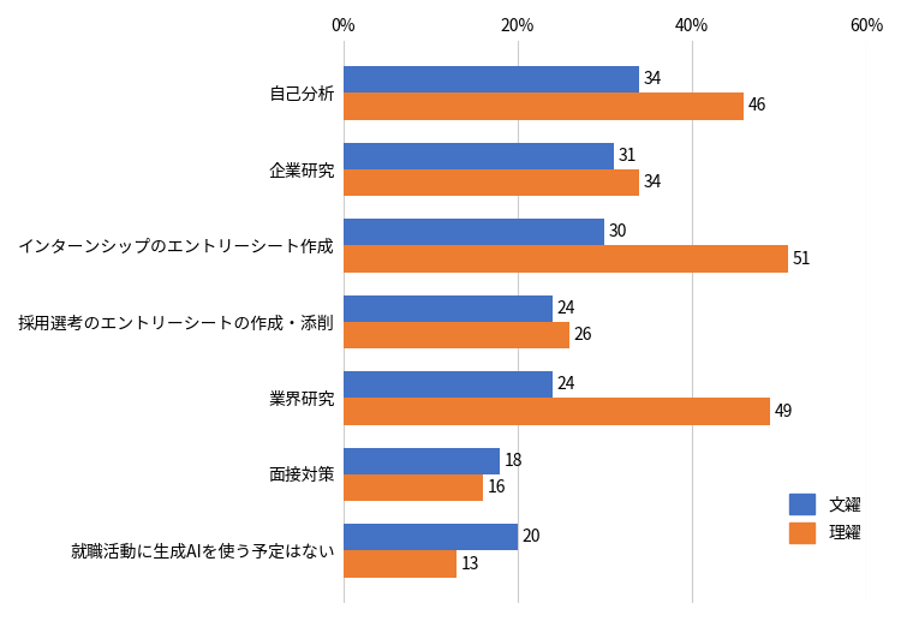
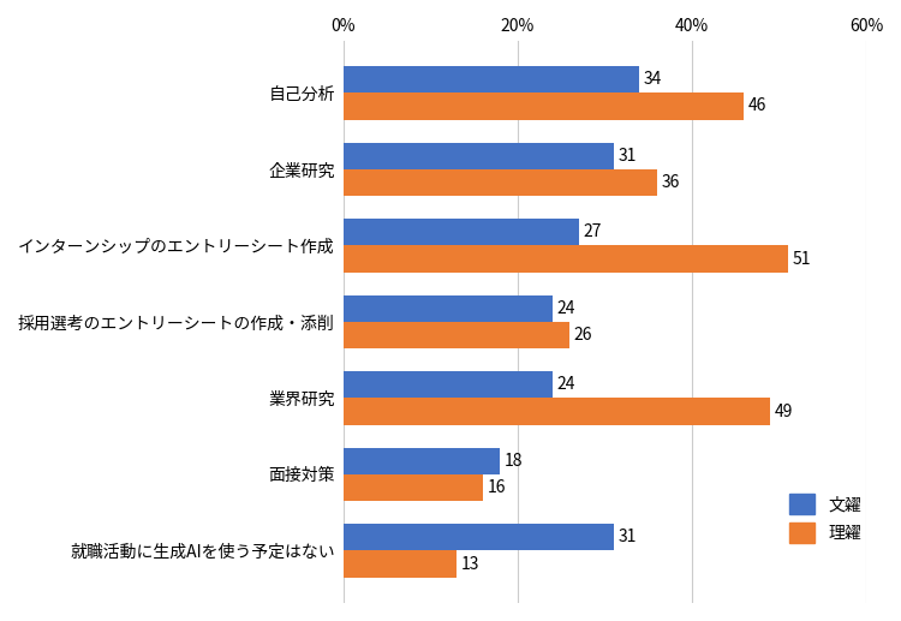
理糴/企業研究: 34 -> 36
文糴/インターンシップのエントリーシート作成: 30 -> 27
文糴/就職活動に生成AIを使う予定はない: 20 -> 31
